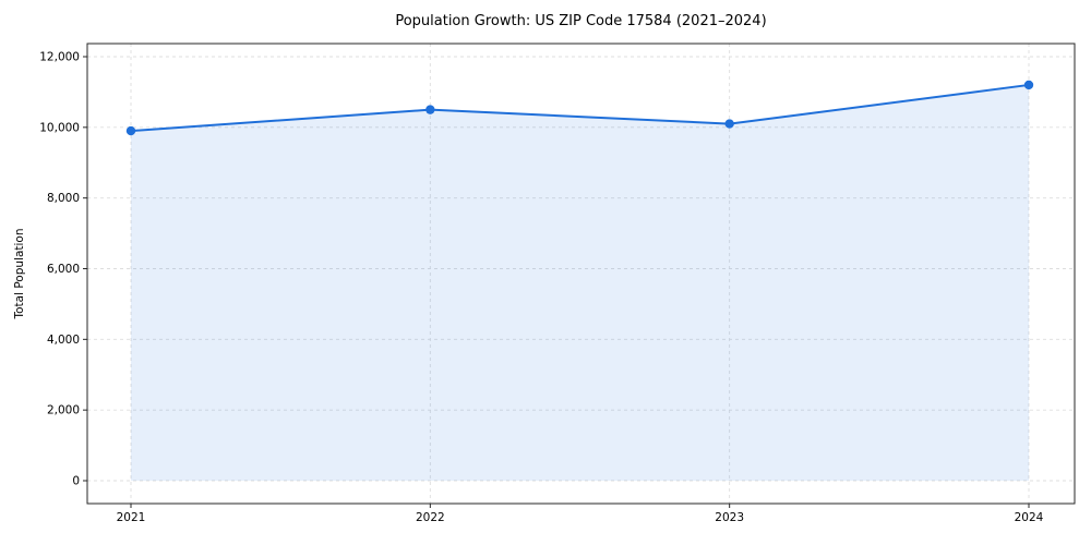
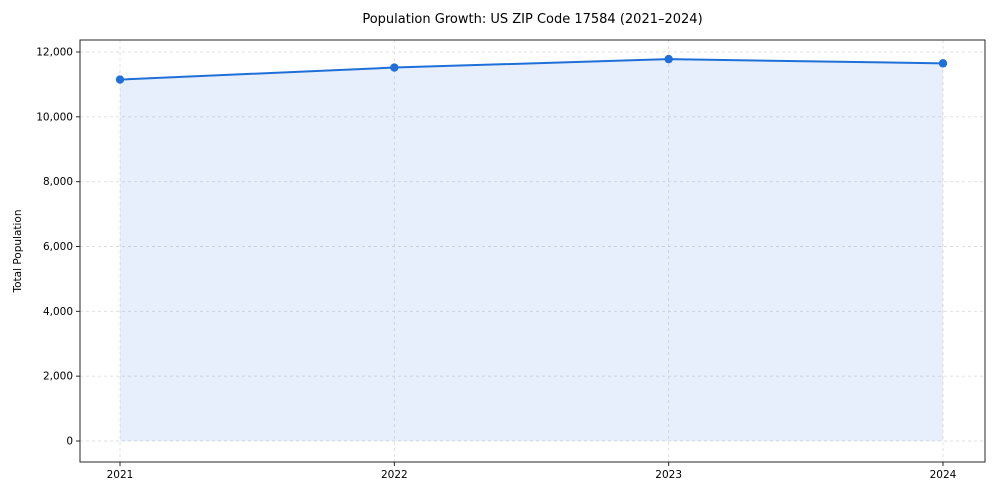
2021: 9900 -> 11200
2022: 10500 -> 11500
2023: 10100 -> 11800
2024: 11200 -> 11600
